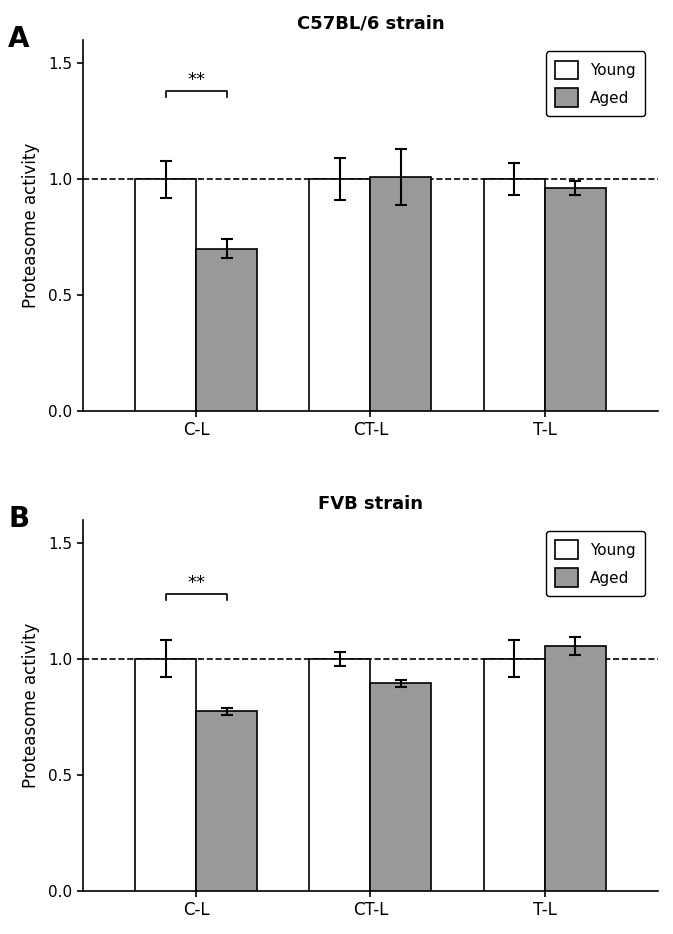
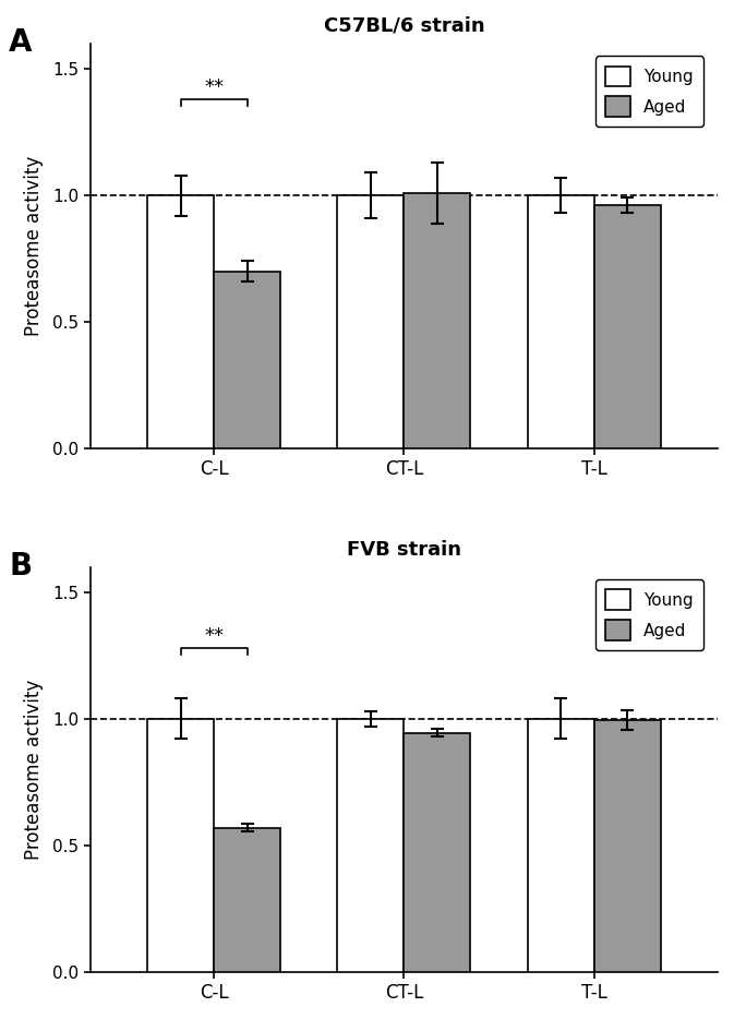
FVB strain/Aged/C-L: 0.775 -> 0.570
FVB strain/Aged/CT-L: 0.895 -> 0.945
FVB strain/Aged/T-L: 1.055 -> 0.995
